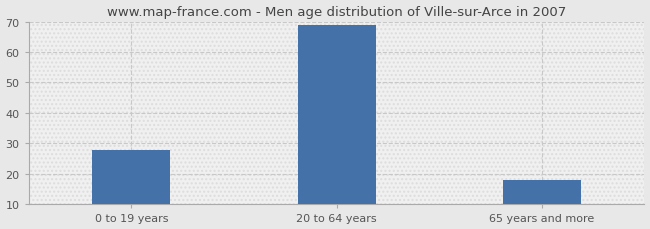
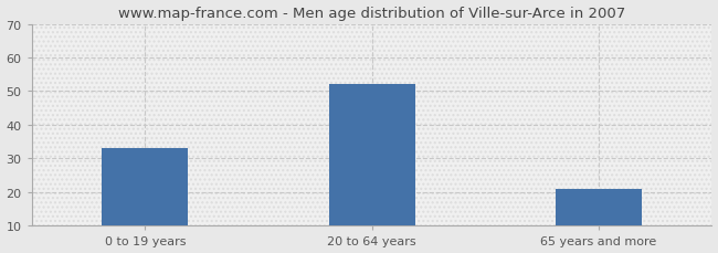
0 to 19 years: 28 -> 33
20 to 64 years: 69 -> 52
65 years and more: 18 -> 21
